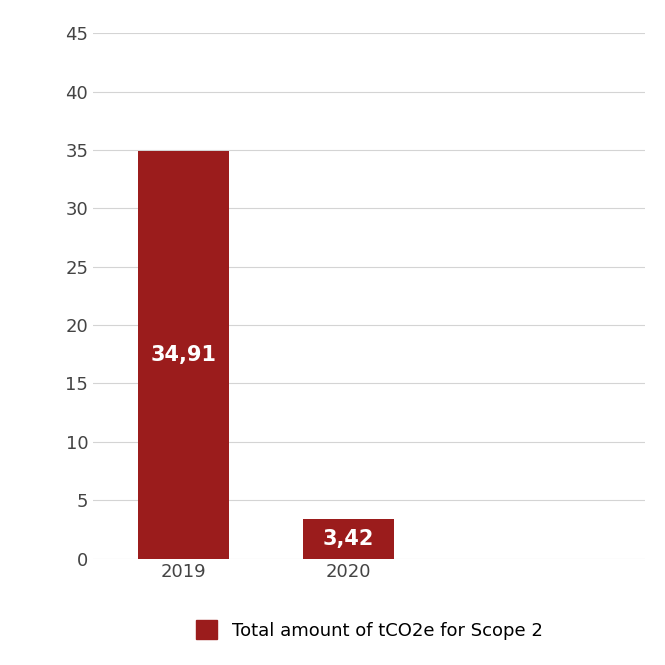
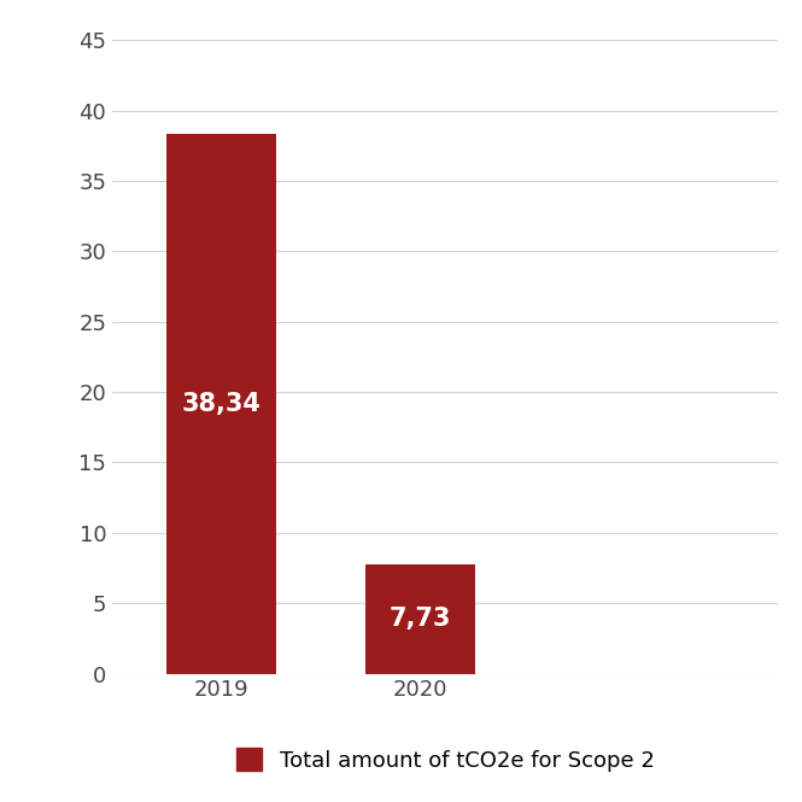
2019: 34,91 -> 38,34
2020: 3,42 -> 7,73
